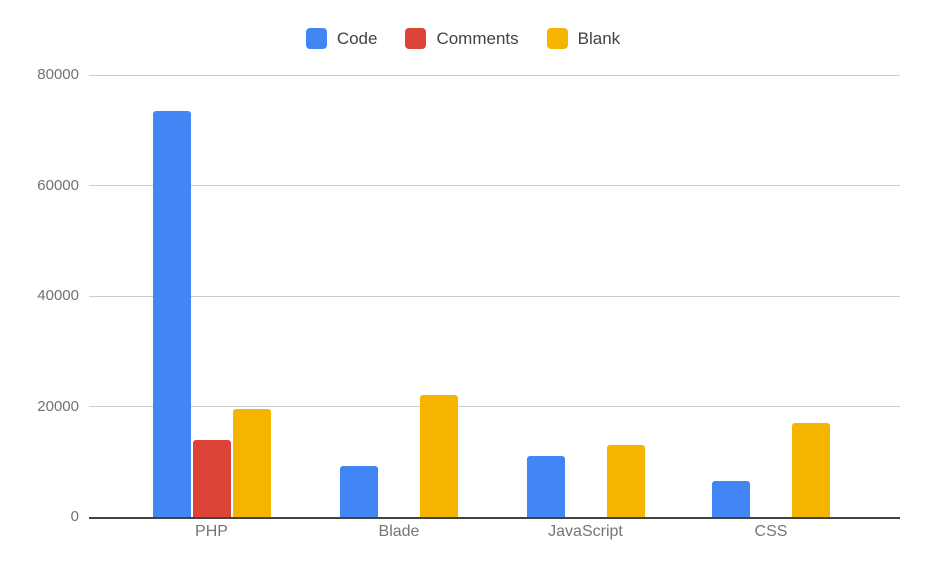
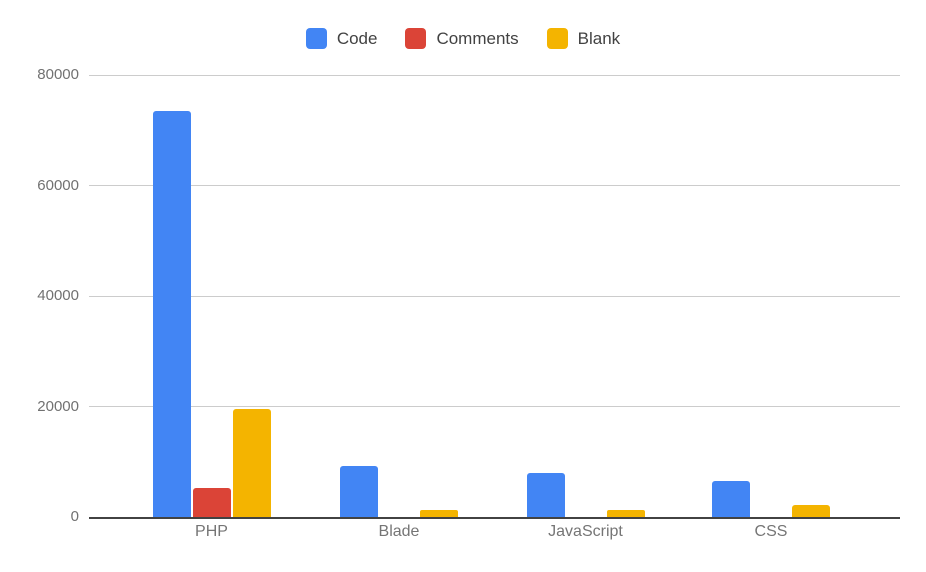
Comments/PHP: 14000 -> 5000
Blank/Blade: 22000 -> 1000
Code/JavaScript: 11000 -> 8000
Blank/JavaScript: 13000 -> 1000
Blank/CSS: 17000 -> 2000
